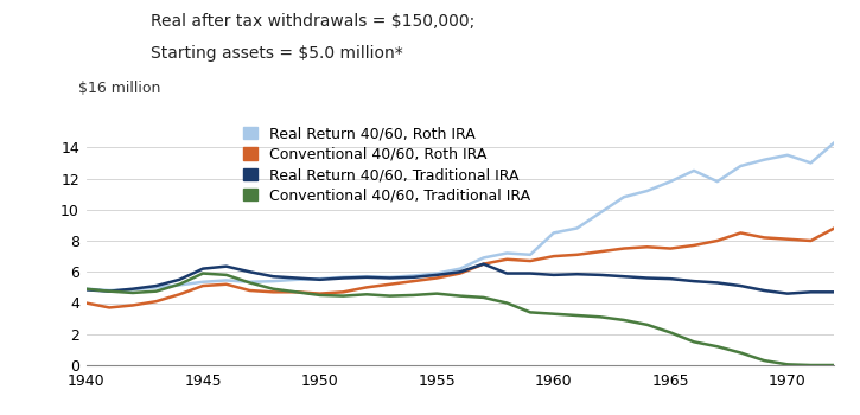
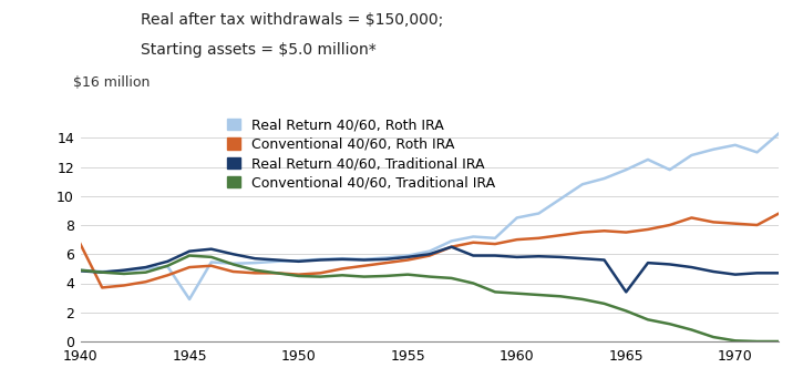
Conventional 40/60, Roth IRA/1940: 4.0 -> 6.7
Real Return 40/60, Roth IRA/1945: 5.3 -> 2.9
Real Return 40/60, Traditional IRA/1965: 5.5 -> 3.4
